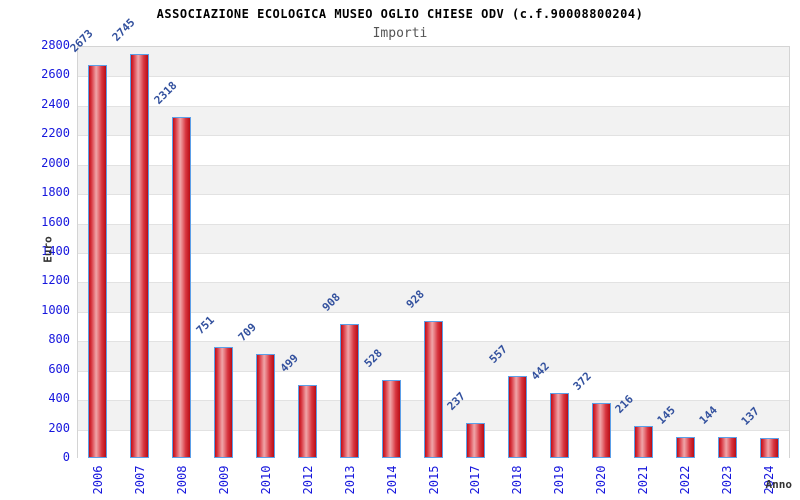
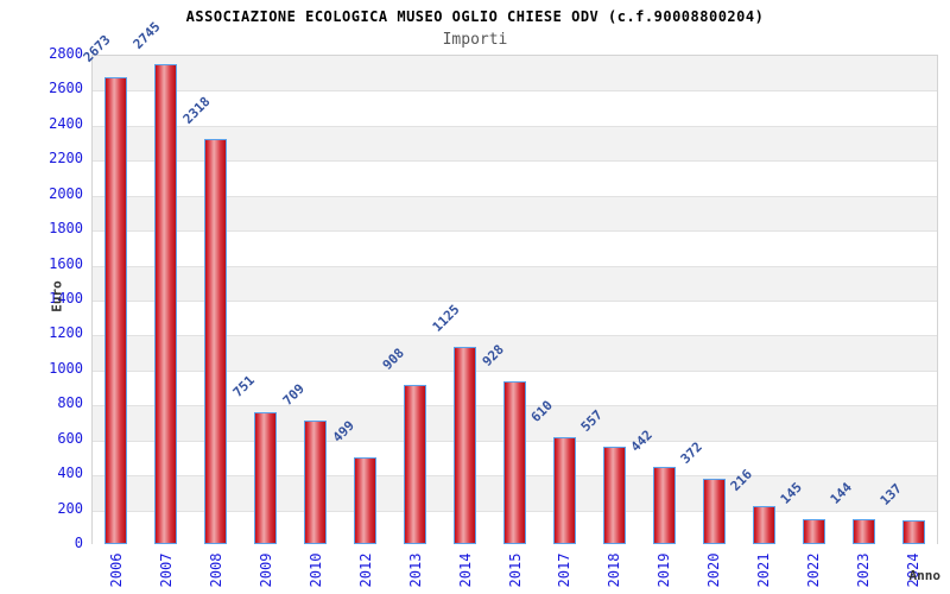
2014: 528 -> 1125
2017: 237 -> 610
